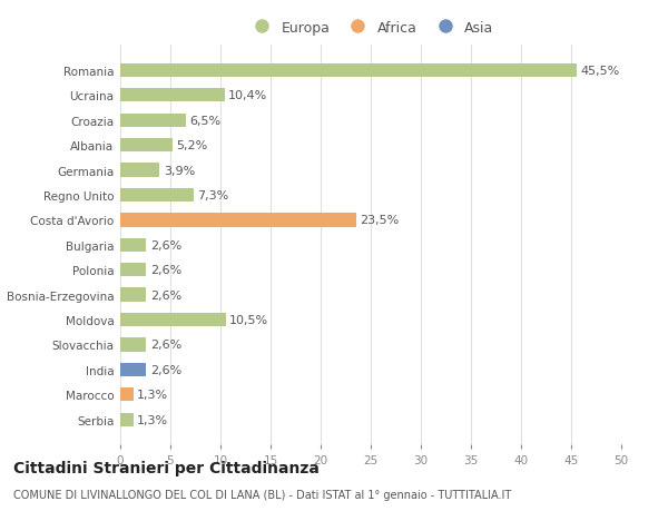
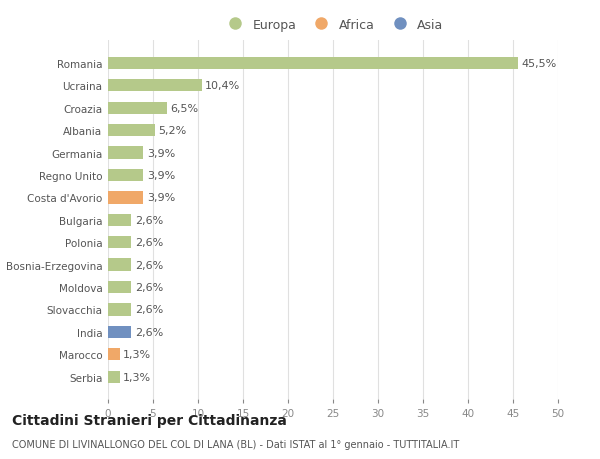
Regno Unito: 7,3% -> 3,9%
Costa d'Avorio: 23,5% -> 3,9%
Moldova: 10,5% -> 2,6%
